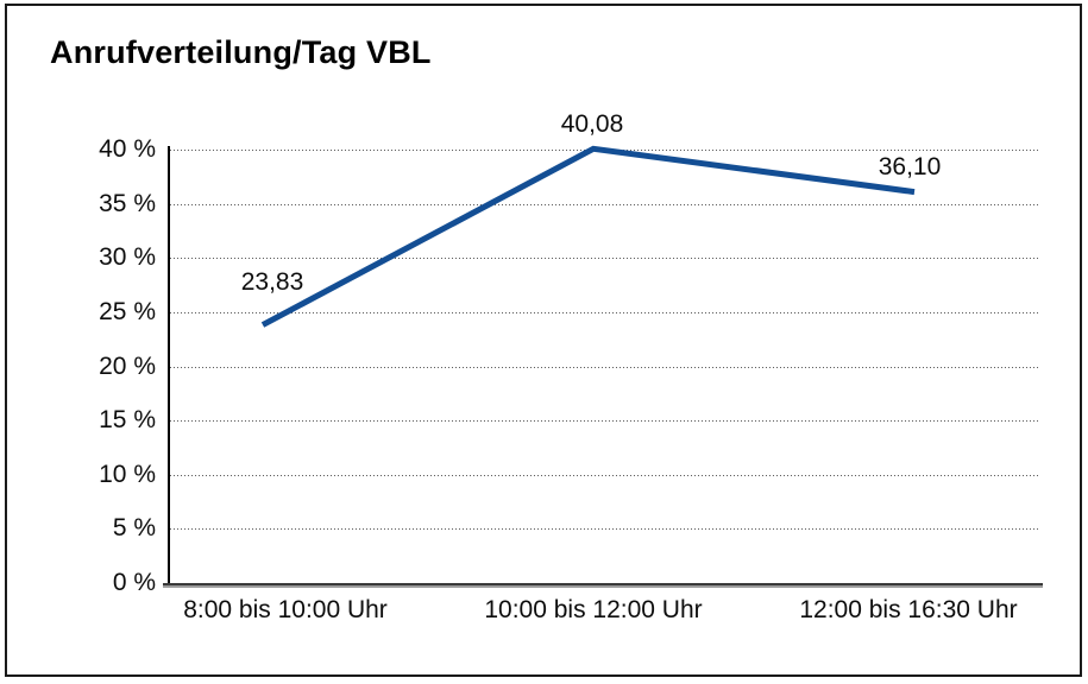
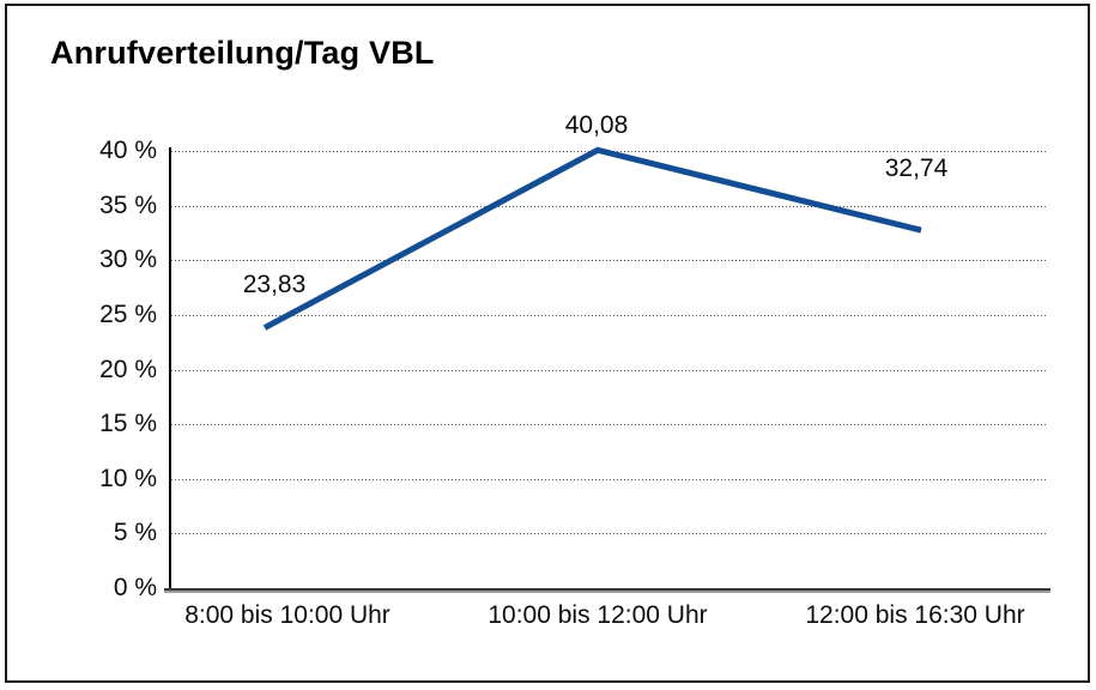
12:00 bis 16:30 Uhr: 36,10 -> 32,74
